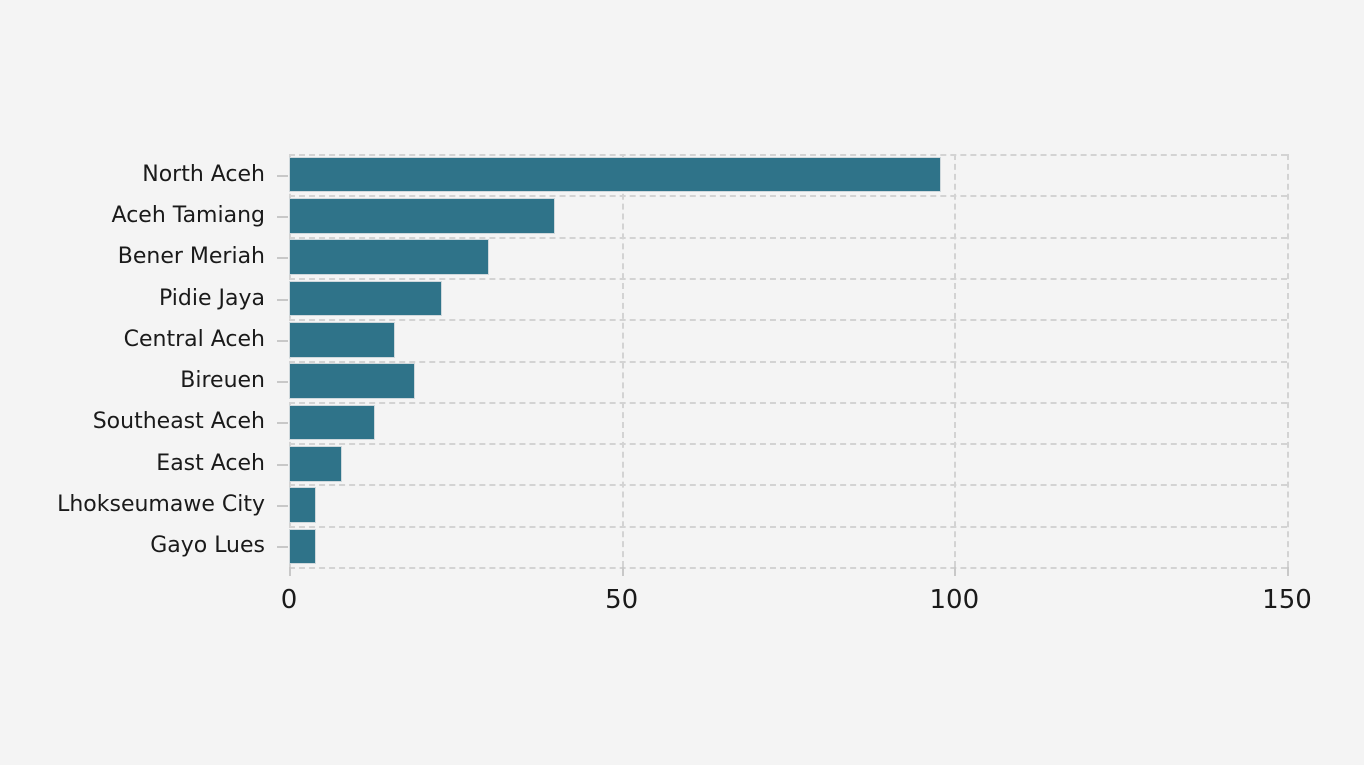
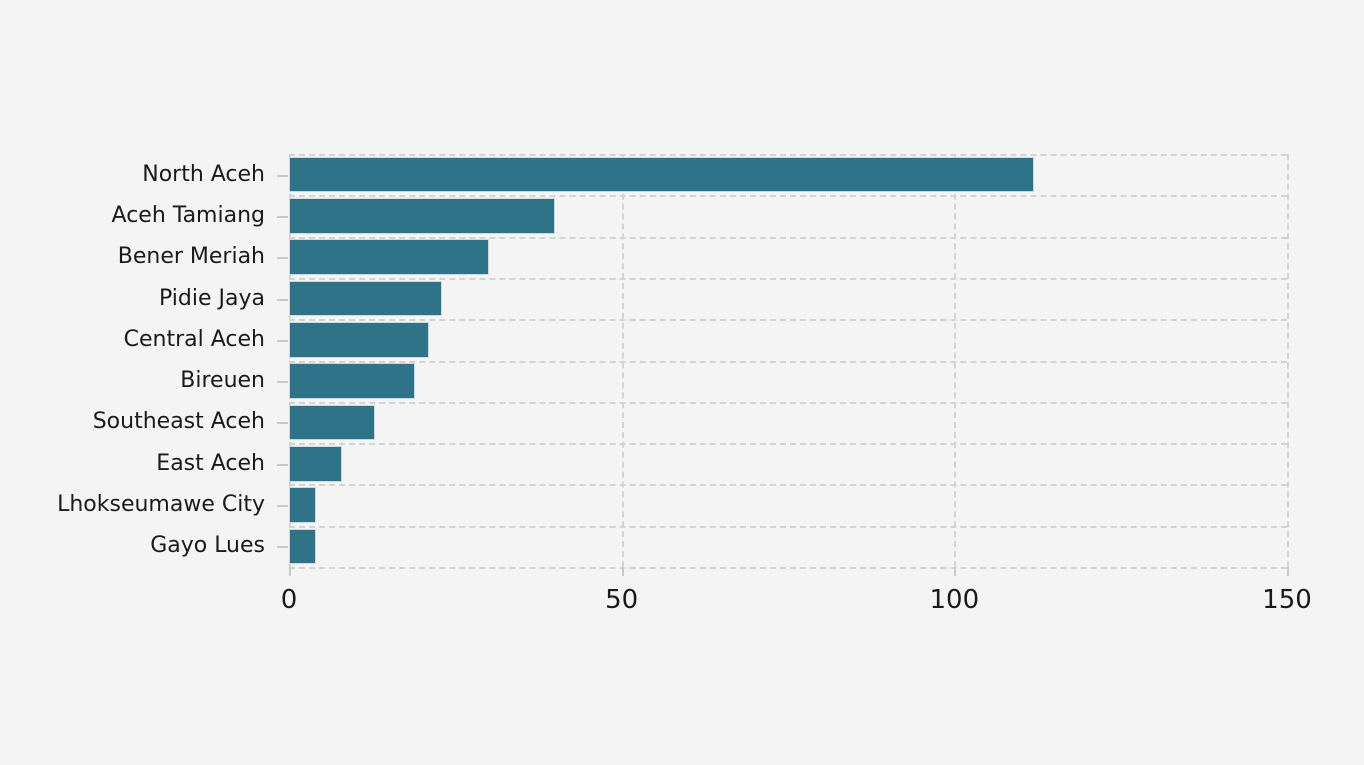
North Aceh: 98 -> 112
Central Aceh: 16 -> 21
